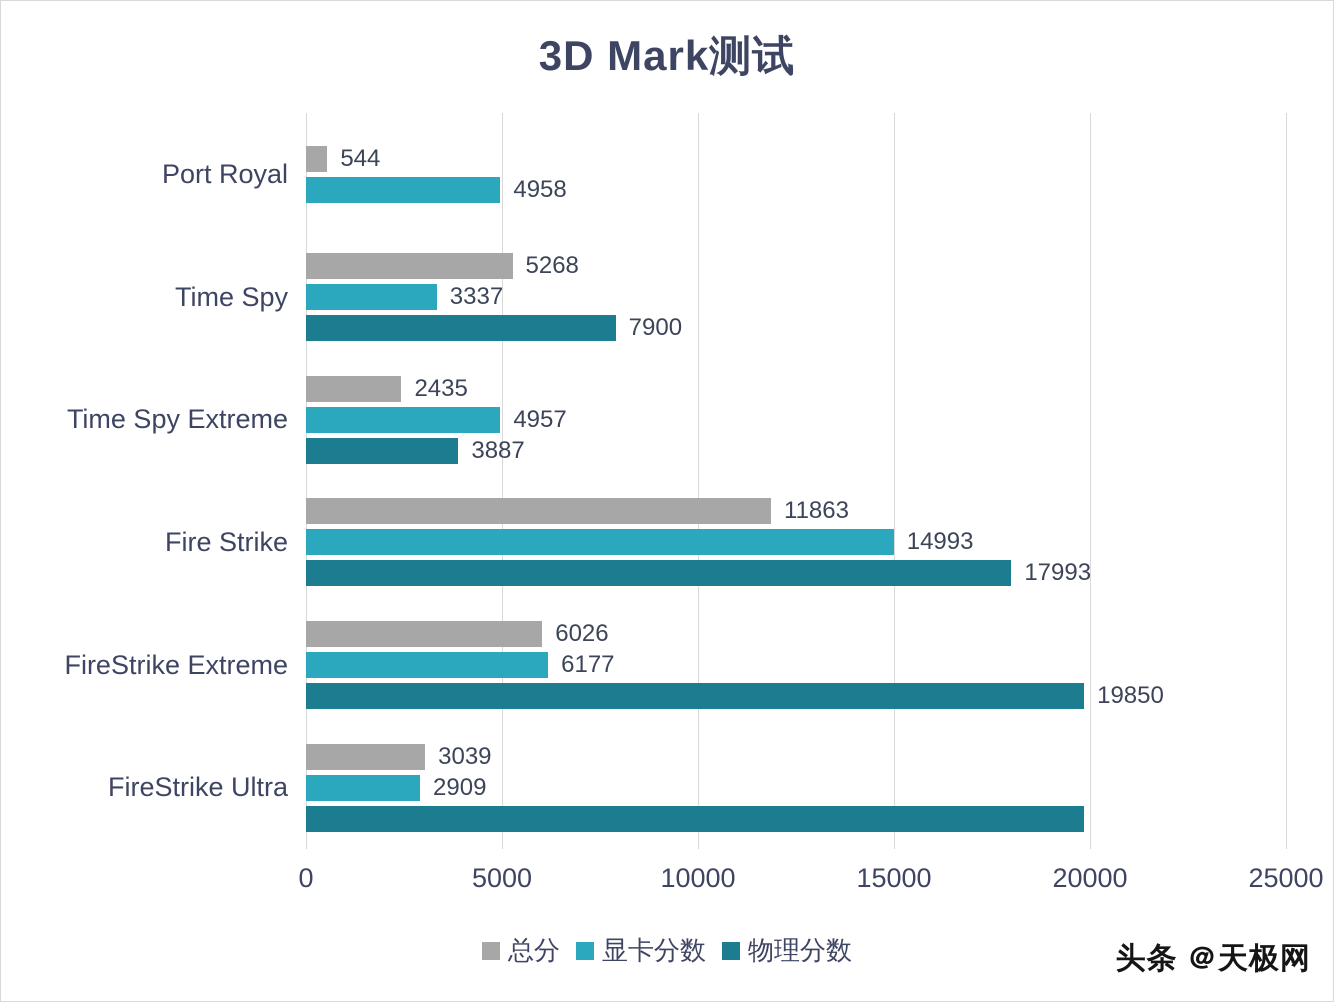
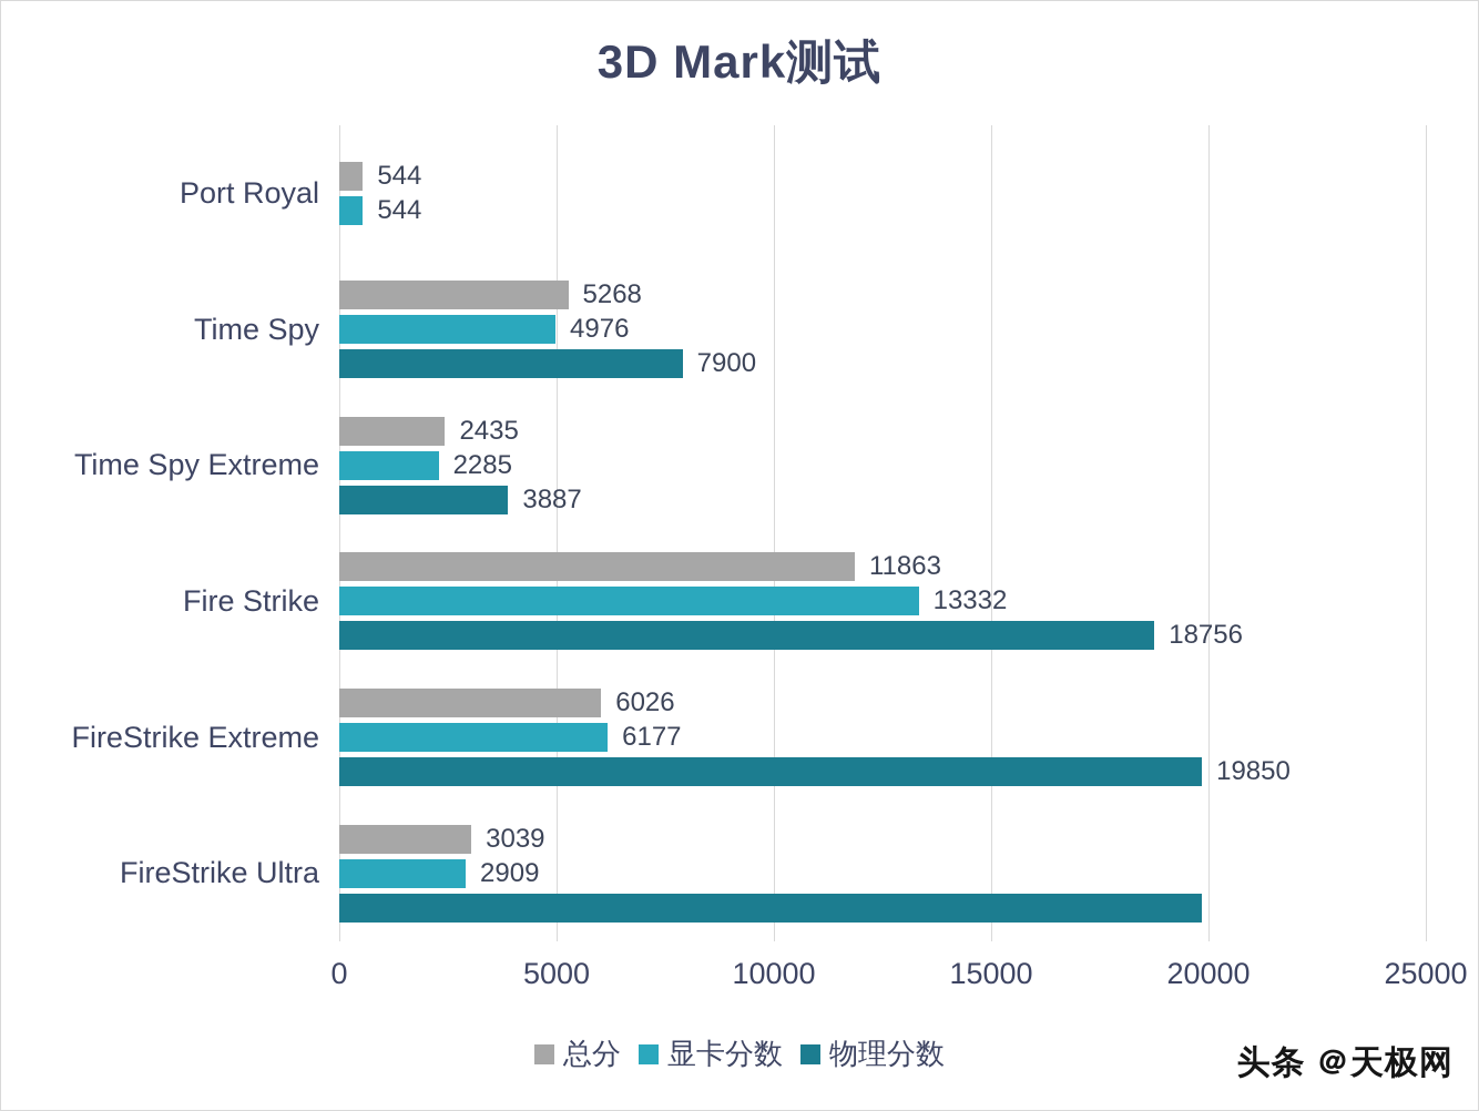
显卡分数/Port Royal: 4958 -> 544
显卡分数/Time Spy: 3337 -> 4976
显卡分数/Time Spy Extreme: 4957 -> 2285
显卡分数/Fire Strike: 14993 -> 13332
物理分数/Fire Strike: 17993 -> 18756
